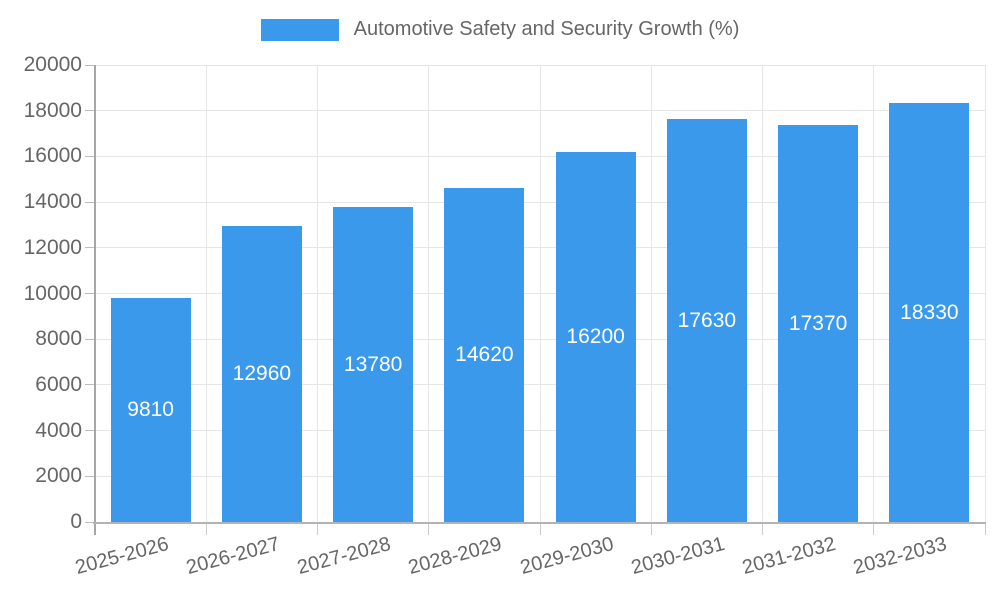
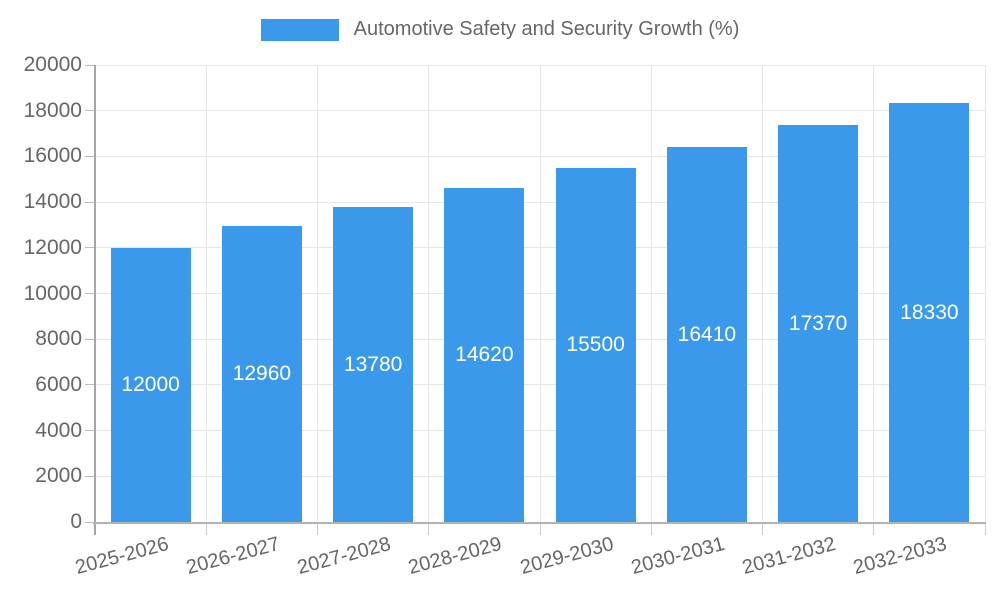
2025-2026: 9810 -> 12000
2029-2030: 16200 -> 15500
2030-2031: 17630 -> 16410
